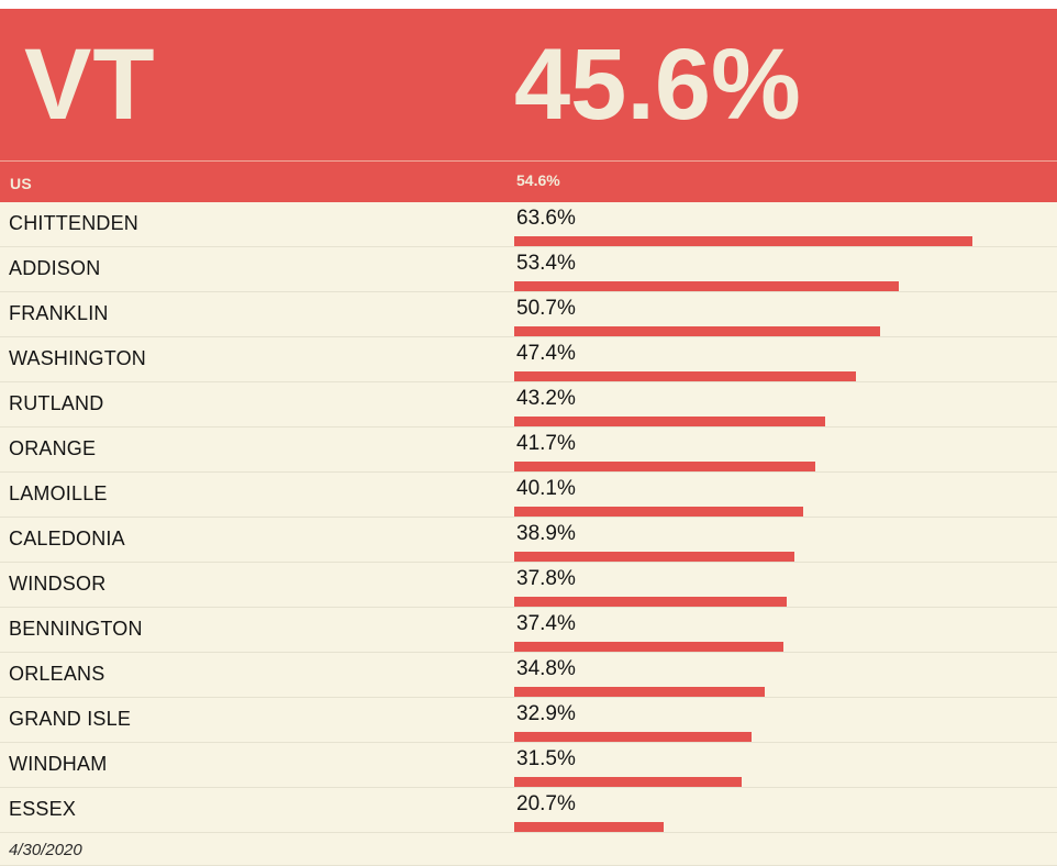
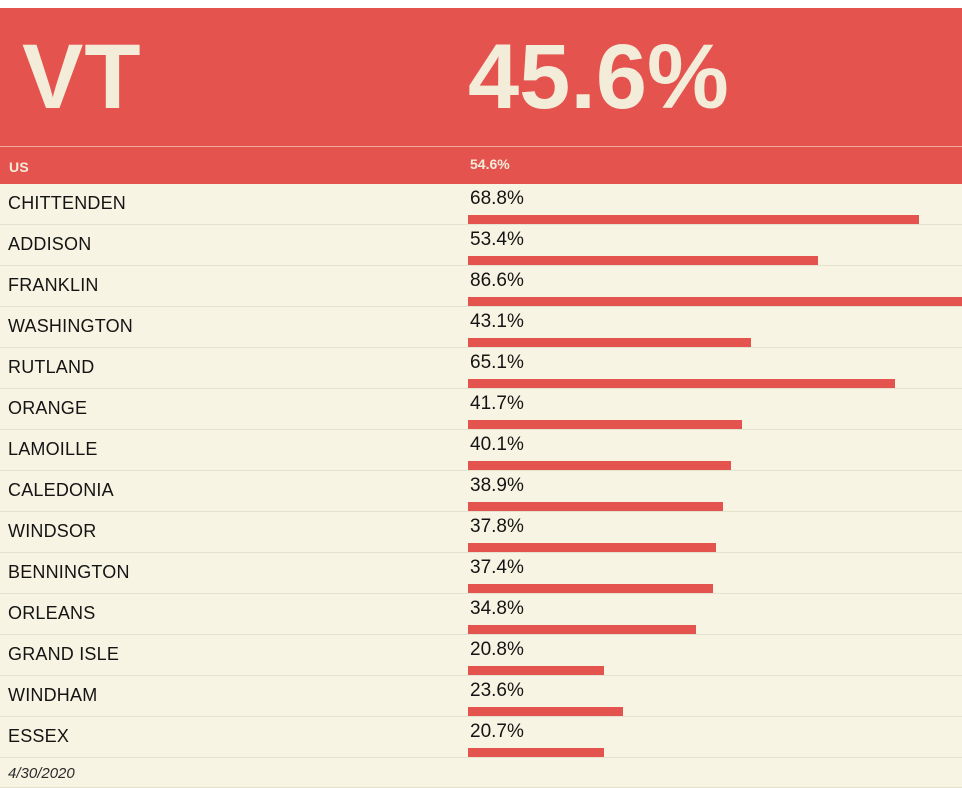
CHITTENDEN: 63.6% -> 68.8%
FRANKLIN: 50.7% -> 86.6%
WASHINGTON: 47.4% -> 43.1%
RUTLAND: 43.2% -> 65.1%
GRAND ISLE: 32.9% -> 20.8%
WINDHAM: 31.5% -> 23.6%
